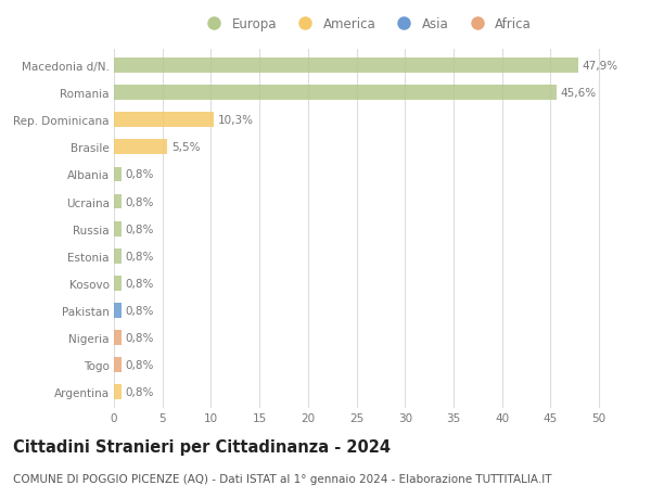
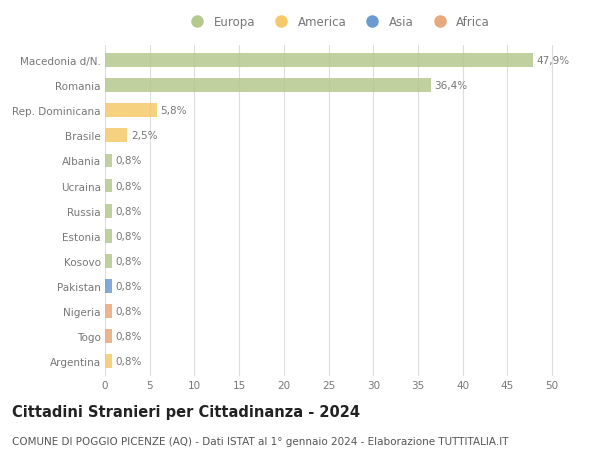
Romania: 45,6% -> 36,4%
Rep. Dominicana: 10,3% -> 5,8%
Brasile: 5,5% -> 2,5%
